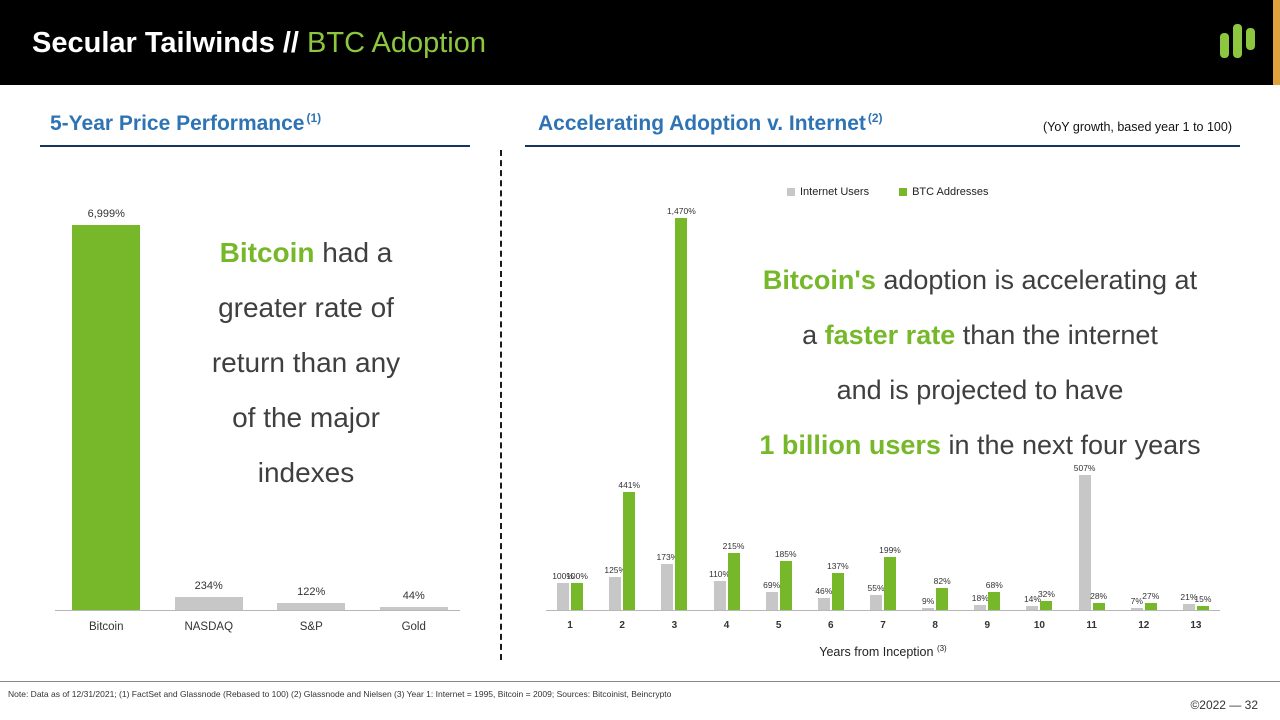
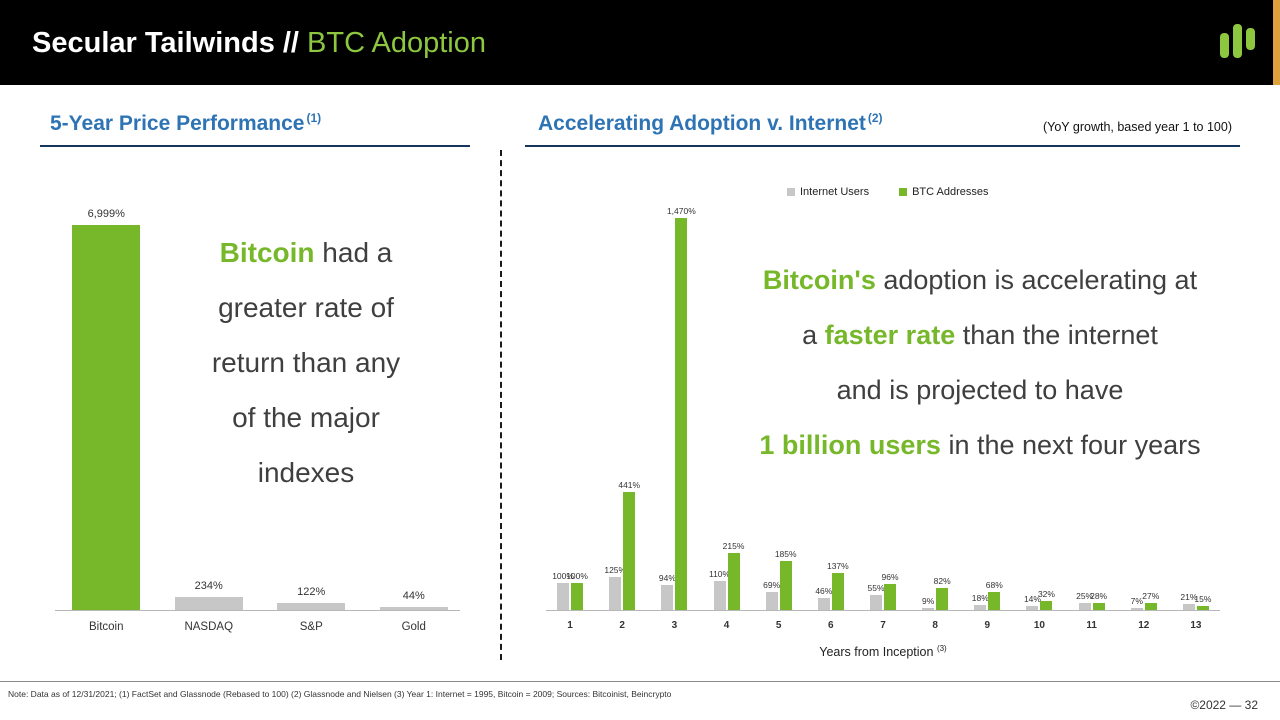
Accelerating Adoption v. Internet (2)/Internet Users/3: 173% -> 94%
Accelerating Adoption v. Internet (2)/BTC Addresses/7: 199% -> 96%
Accelerating Adoption v. Internet (2)/Internet Users/11: 507% -> 25%
